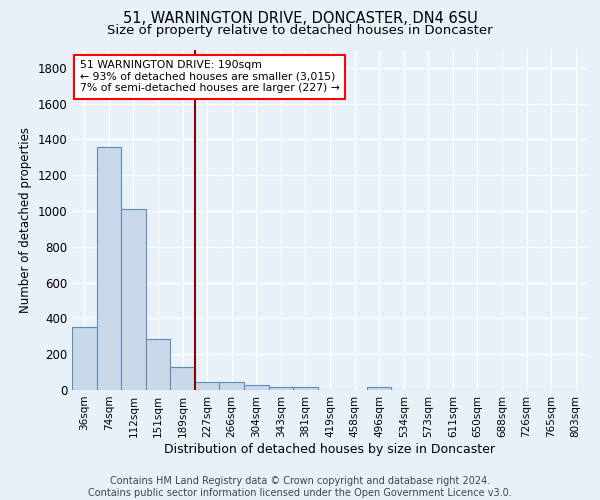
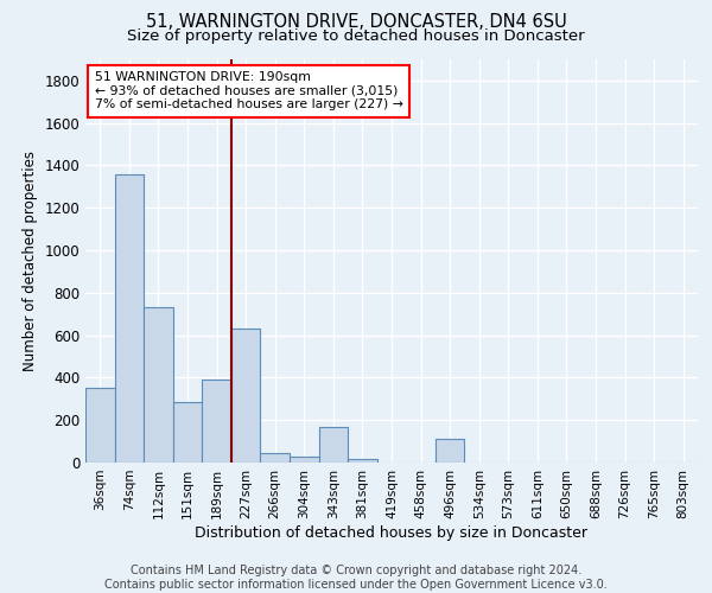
112sqm: 1010 -> 730
189sqm: 130 -> 390
227sqm: 40 -> 630
343sqm: 20 -> 170
496sqm: 20 -> 110
